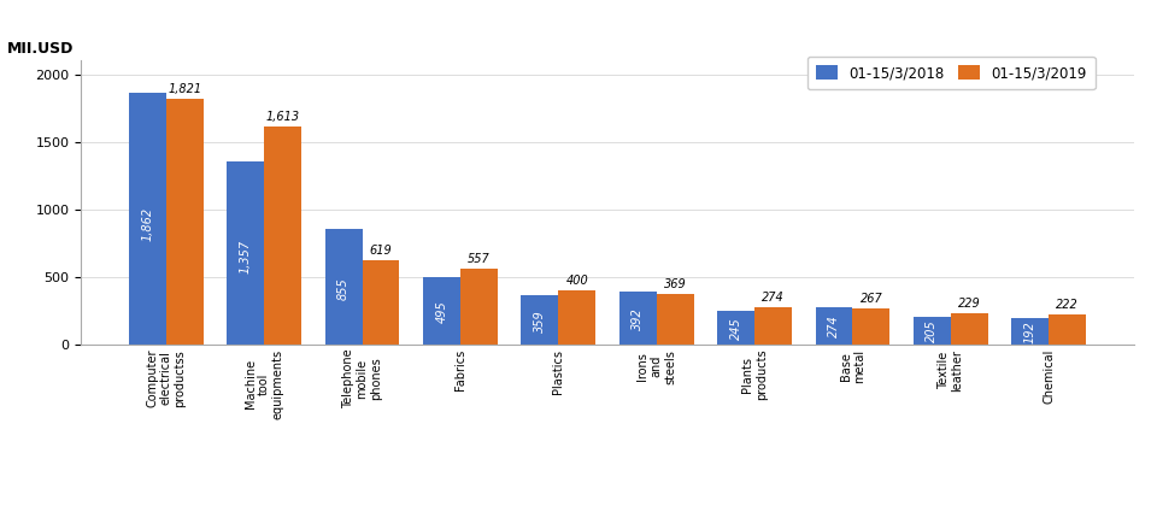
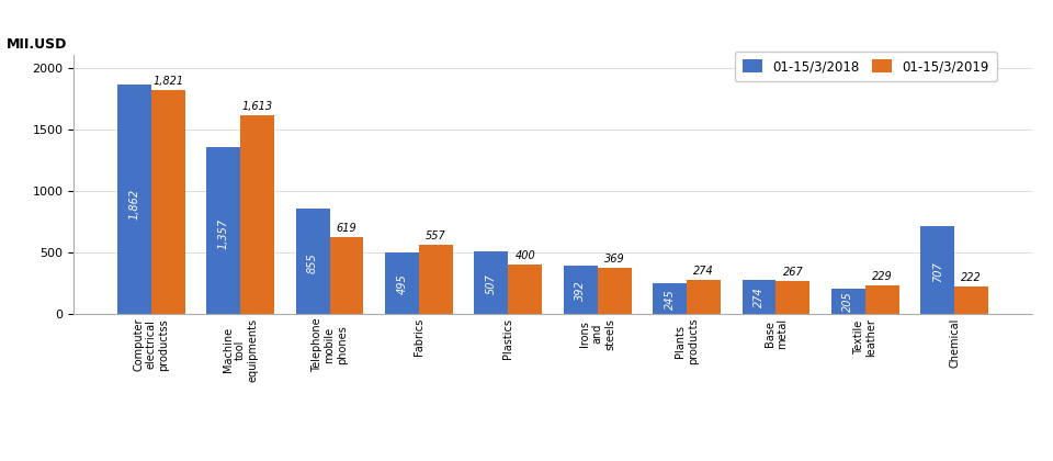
01-15/3/2018/Plastics: 359 -> 507
01-15/3/2018/Chemical: 192 -> 707
